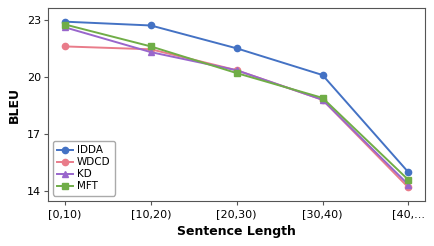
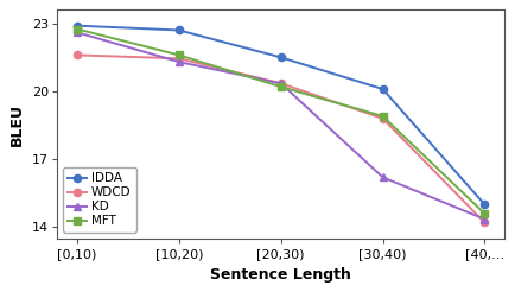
KD/[30,40): 18.8 -> 16.2
